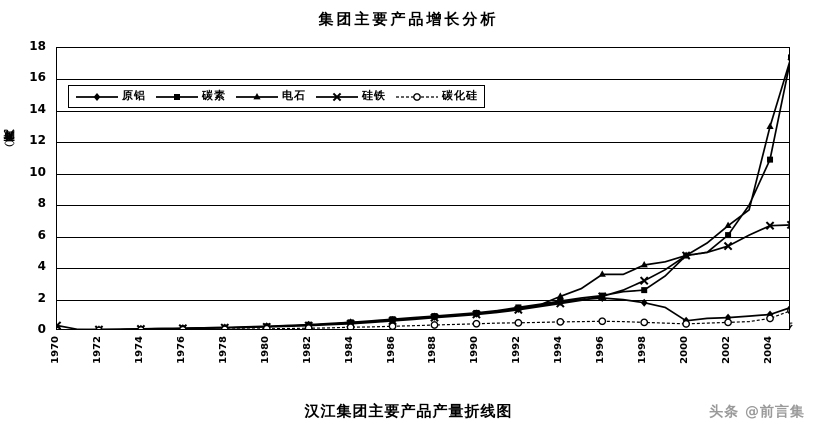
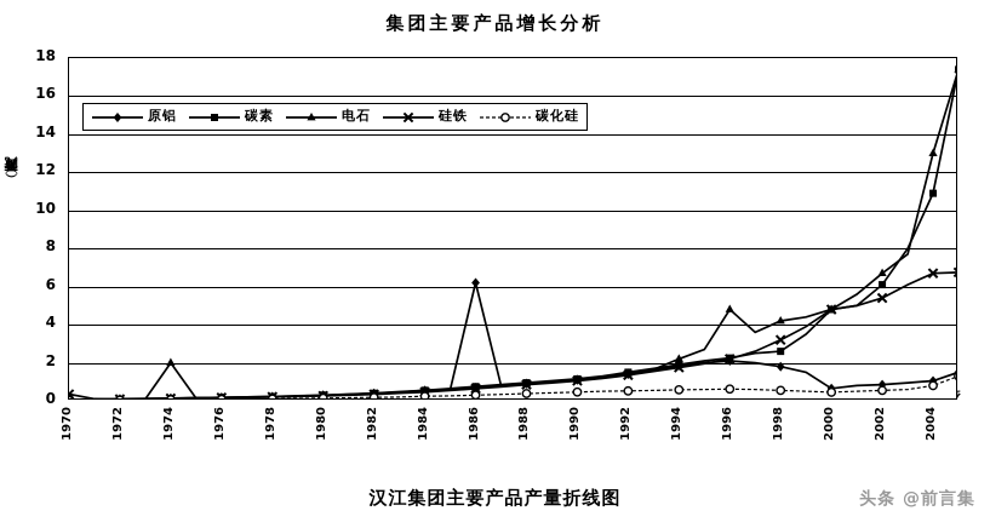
电石/1974: 0.1 -> 2.0
原铝/1986: 0.7 -> 6.2
电石/1996: 3.6 -> 4.8
